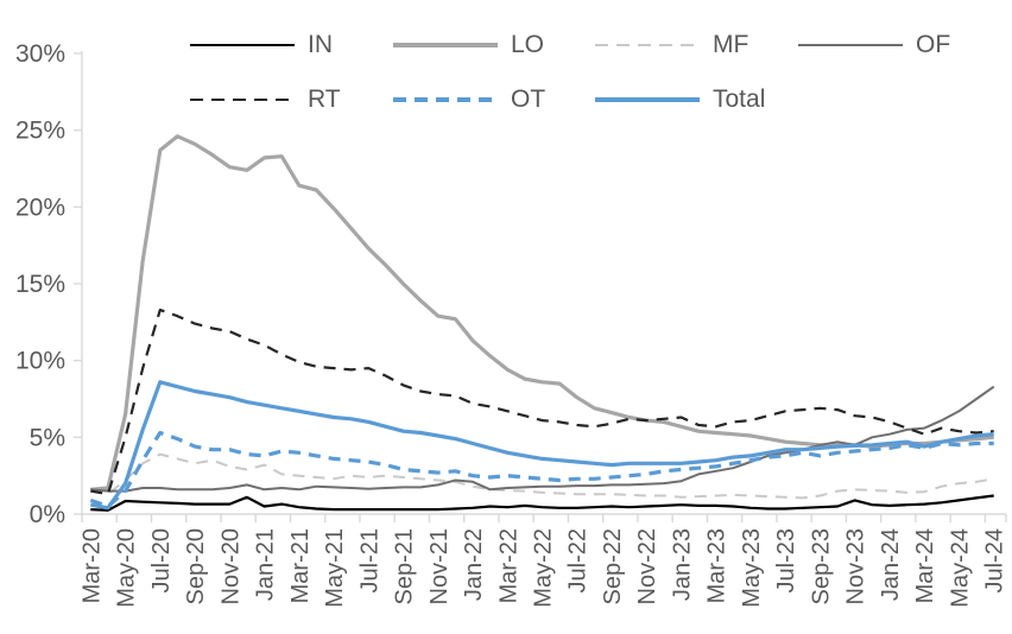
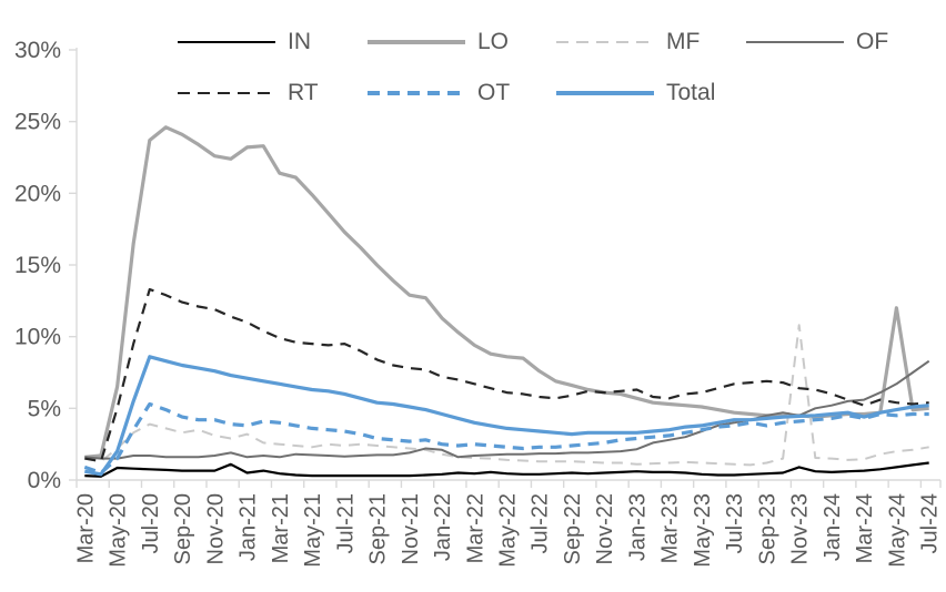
MF/Nov-23: 1.6% -> 10.8%
LO/May-24: 4.8% -> 12.0%
